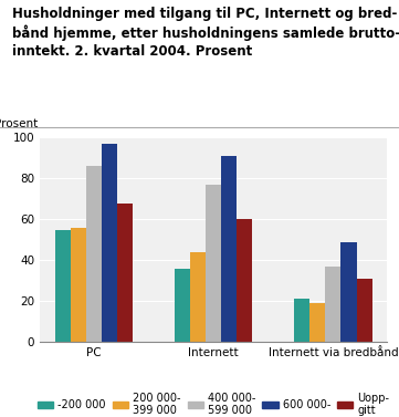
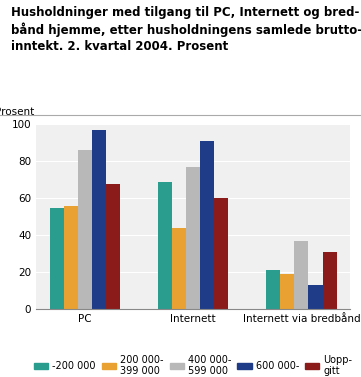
-200 000/Internett: 36 -> 69
600 000-/Internett via bredbånd: 49 -> 13
